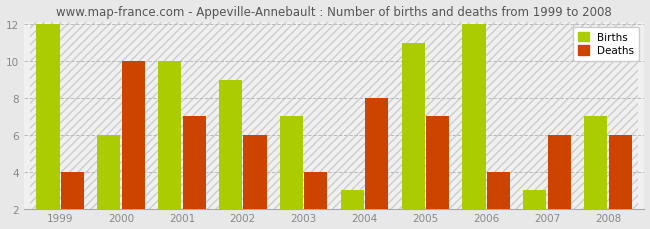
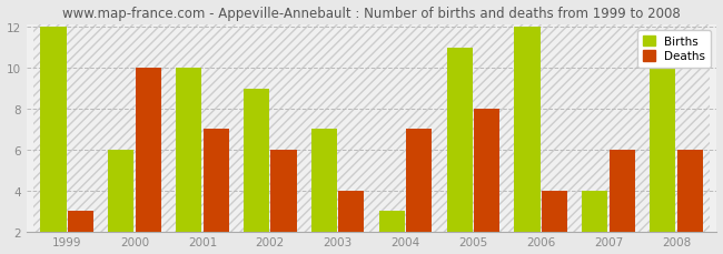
Deaths/1999: 4 -> 3
Deaths/2004: 8 -> 7
Deaths/2005: 7 -> 8
Births/2007: 3 -> 4
Births/2008: 7 -> 10
